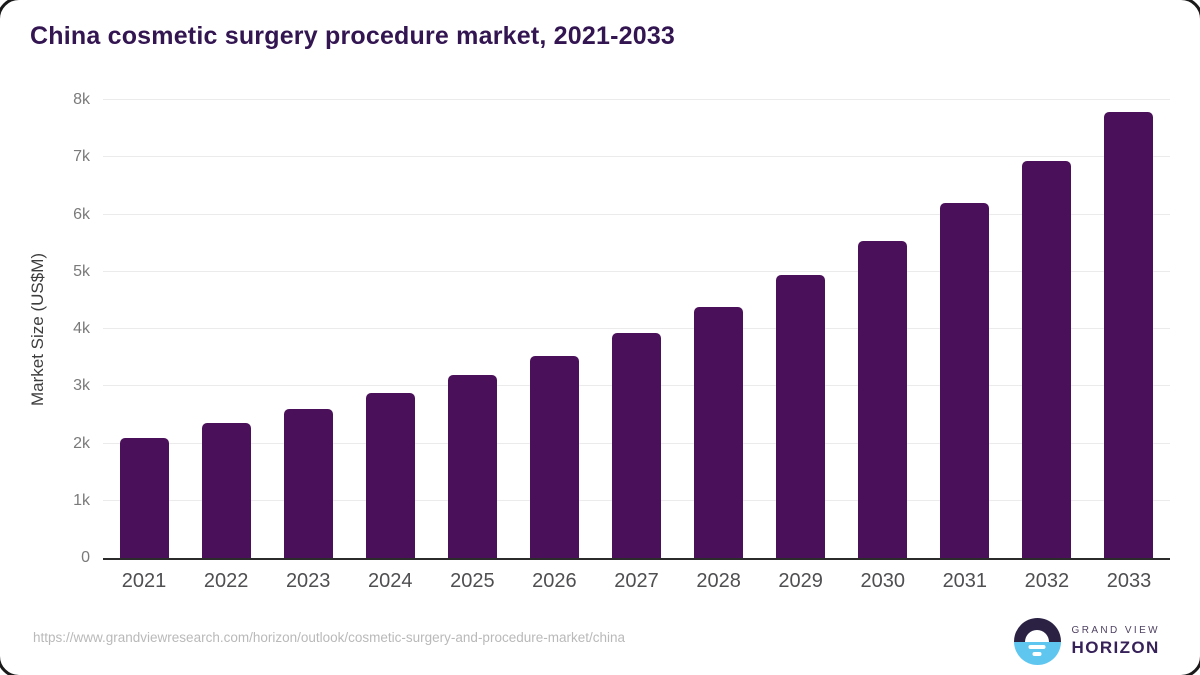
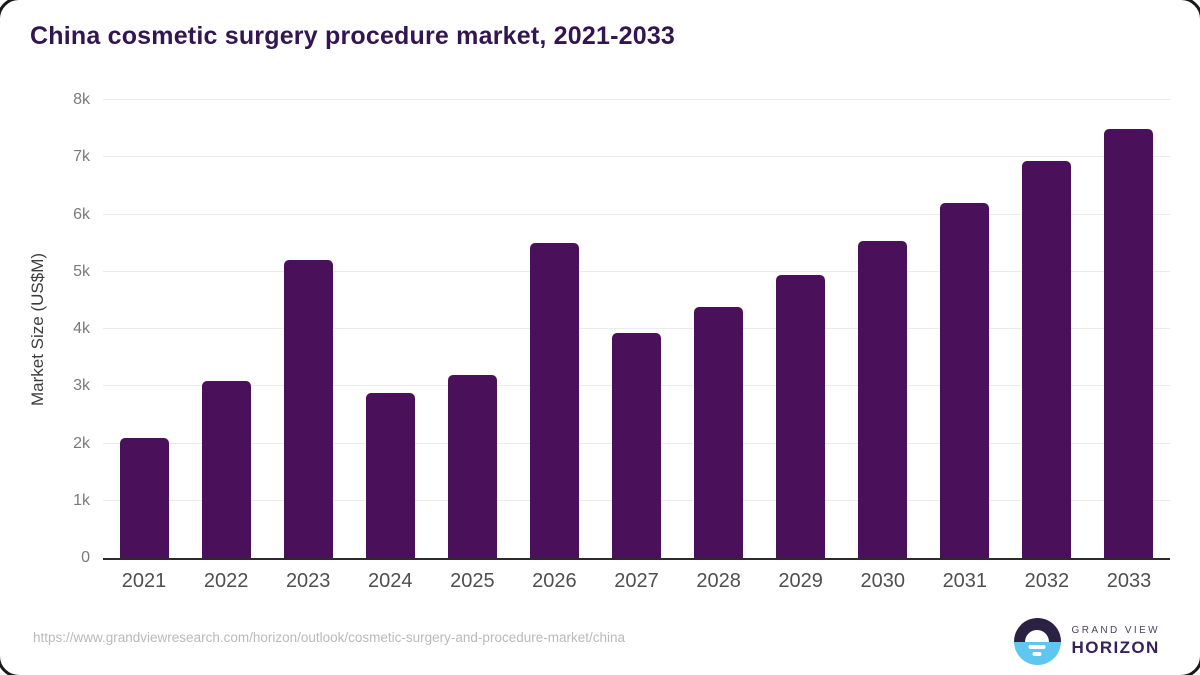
2022: 2.4k -> 3.1k
2023: 2.6k -> 5.2k
2026: 3.5k -> 5.5k
2033: 7.8k -> 7.5k
